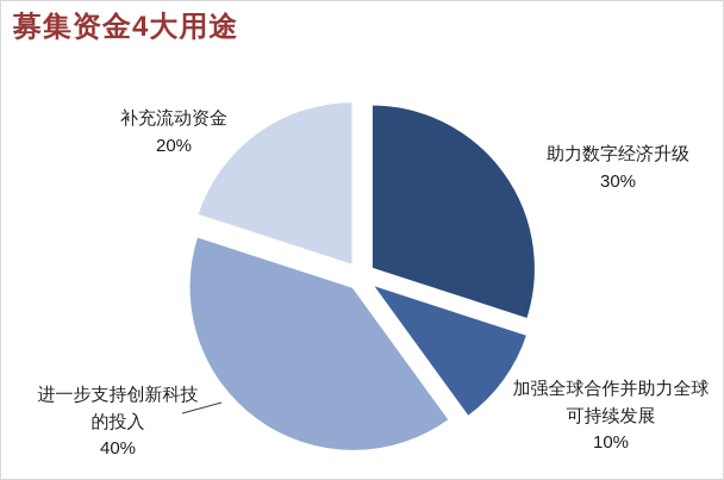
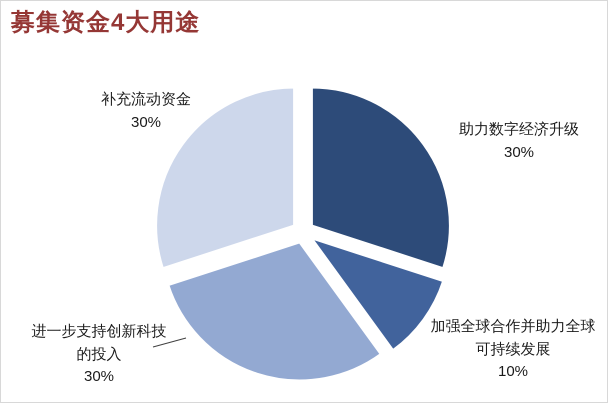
进一步支持创新科技的投入: 40% -> 30%
补充流动资金: 20% -> 30%
